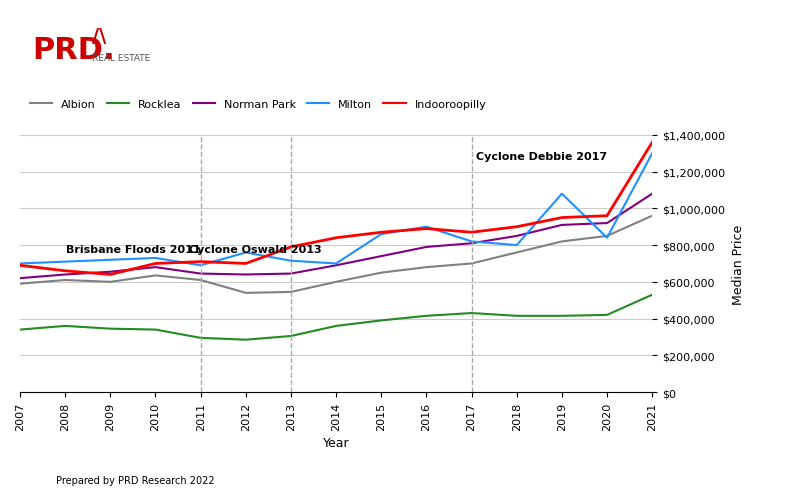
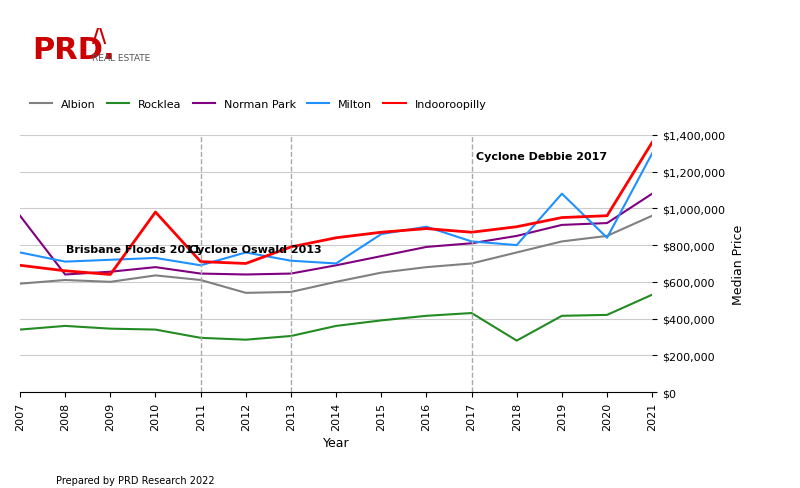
Norman Park/2007: $620,000 -> $960,000
Milton/2007: $700,000 -> $760,000
Indooroopilly/2010: $700,000 -> $980,000
Rocklea/2018: $420,000 -> $280,000
